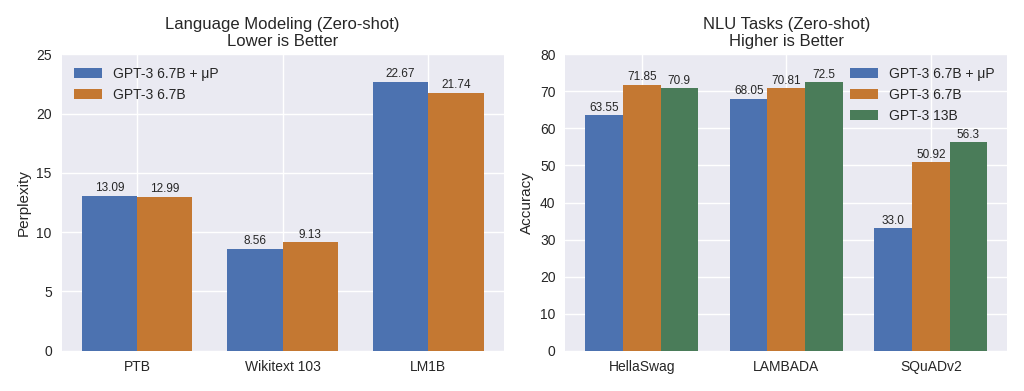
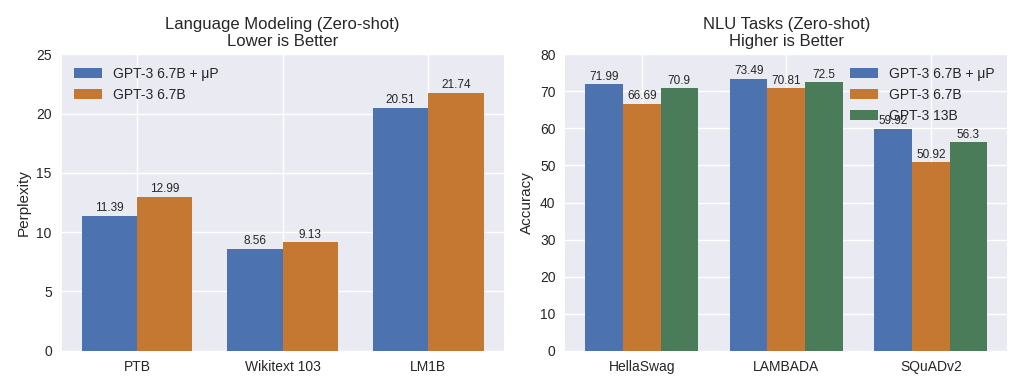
Language Modeling (Zero-shot) Lower is Better/GPT-3 6.7B + μP/PTB: 13.09 -> 11.39
Language Modeling (Zero-shot) Lower is Better/GPT-3 6.7B + μP/LM1B: 22.67 -> 20.51
NLU Tasks (Zero-shot) Higher is Better/GPT-3 6.7B + μP/HellaSwag: 63.55 -> 71.99
NLU Tasks (Zero-shot) Higher is Better/GPT-3 6.7B/HellaSwag: 71.85 -> 66.69
NLU Tasks (Zero-shot) Higher is Better/GPT-3 6.7B + μP/LAMBADA: 68.05 -> 73.49
NLU Tasks (Zero-shot) Higher is Better/GPT-3 6.7B + μP/SQuADv2: 33.0 -> 59.9
